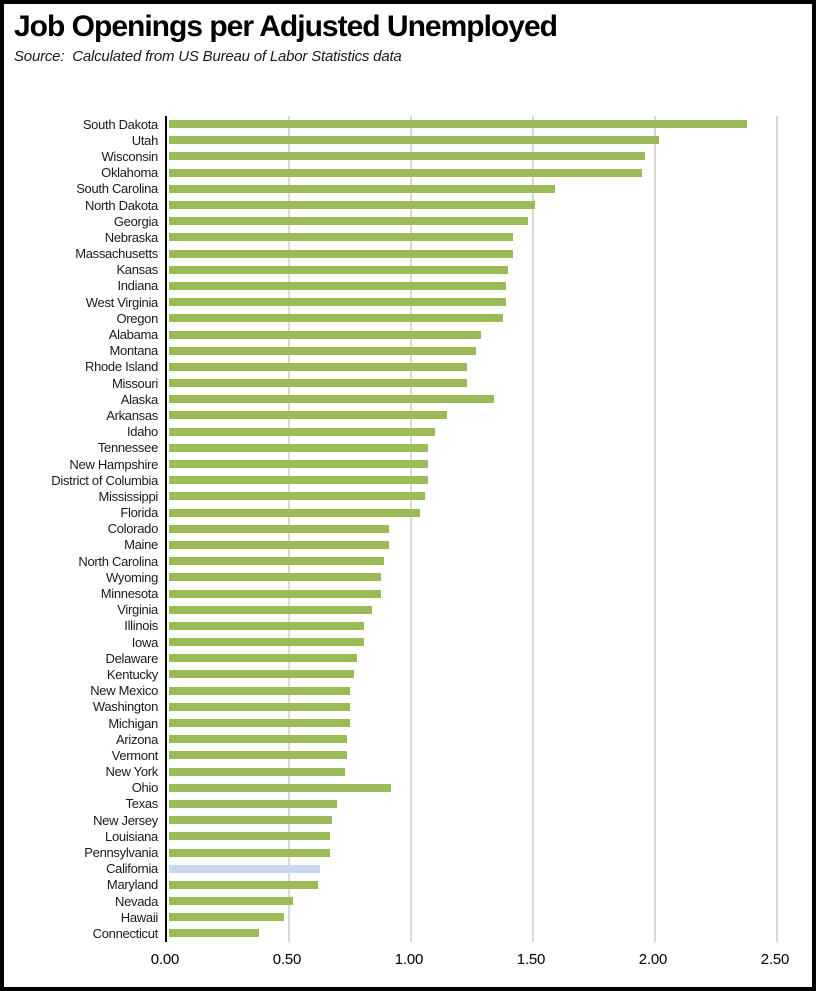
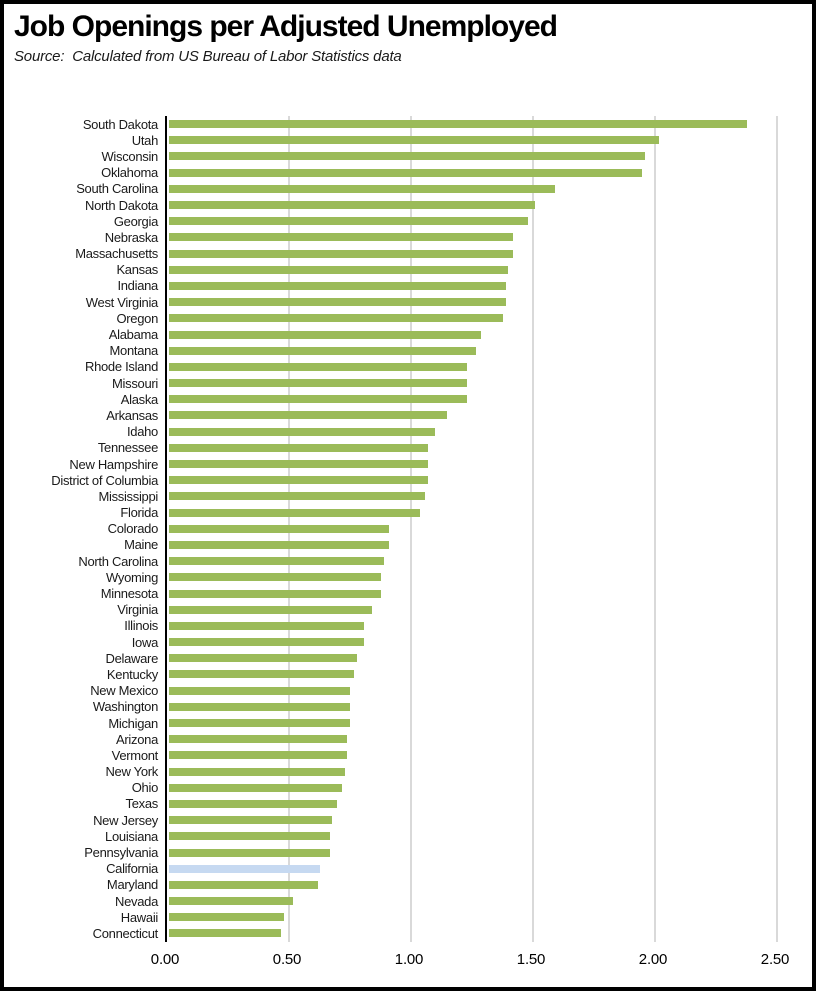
Alaska: 1.33 -> 1.22
Ohio: 0.91 -> 0.71
Connecticut: 0.37 -> 0.46
